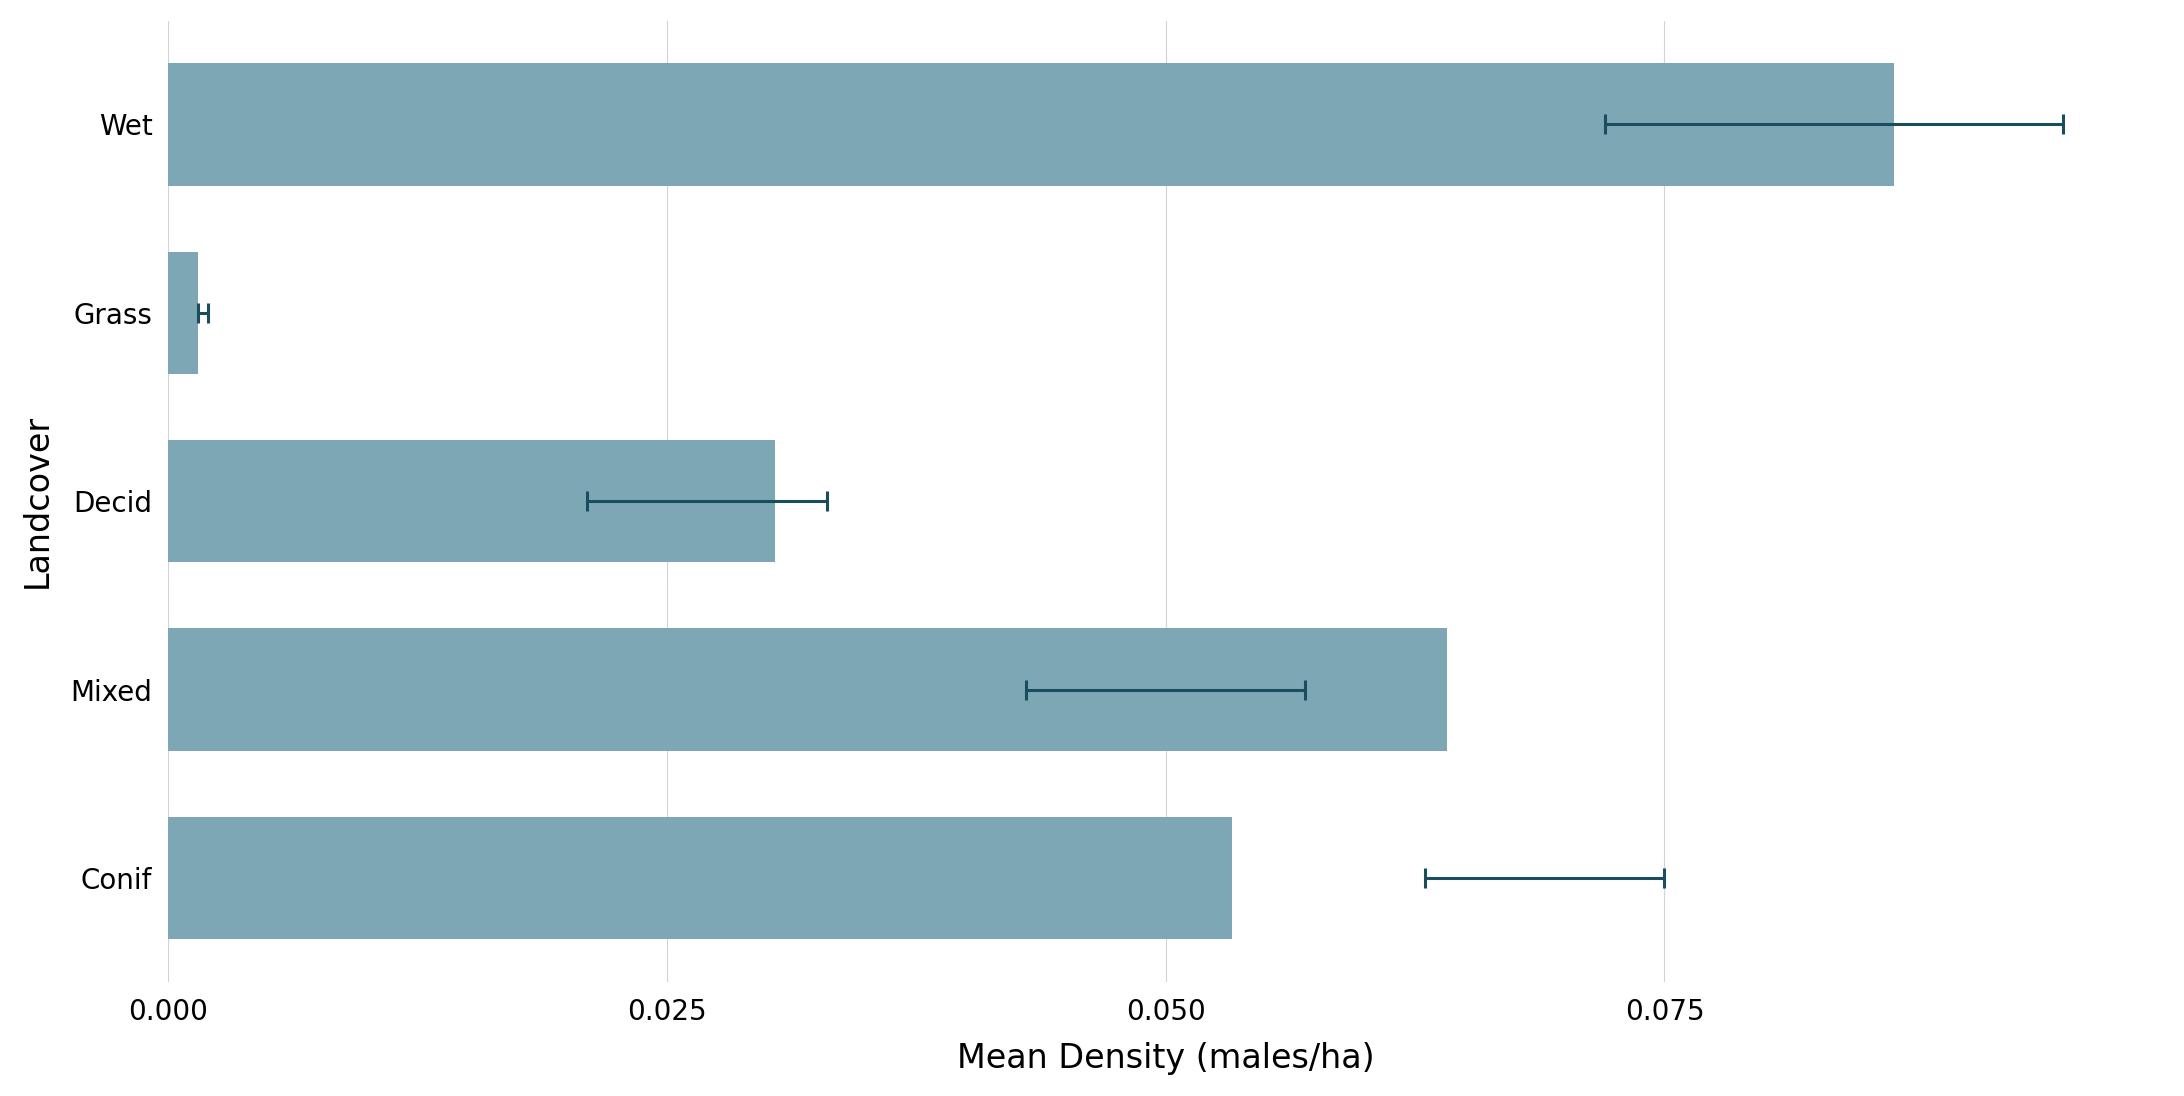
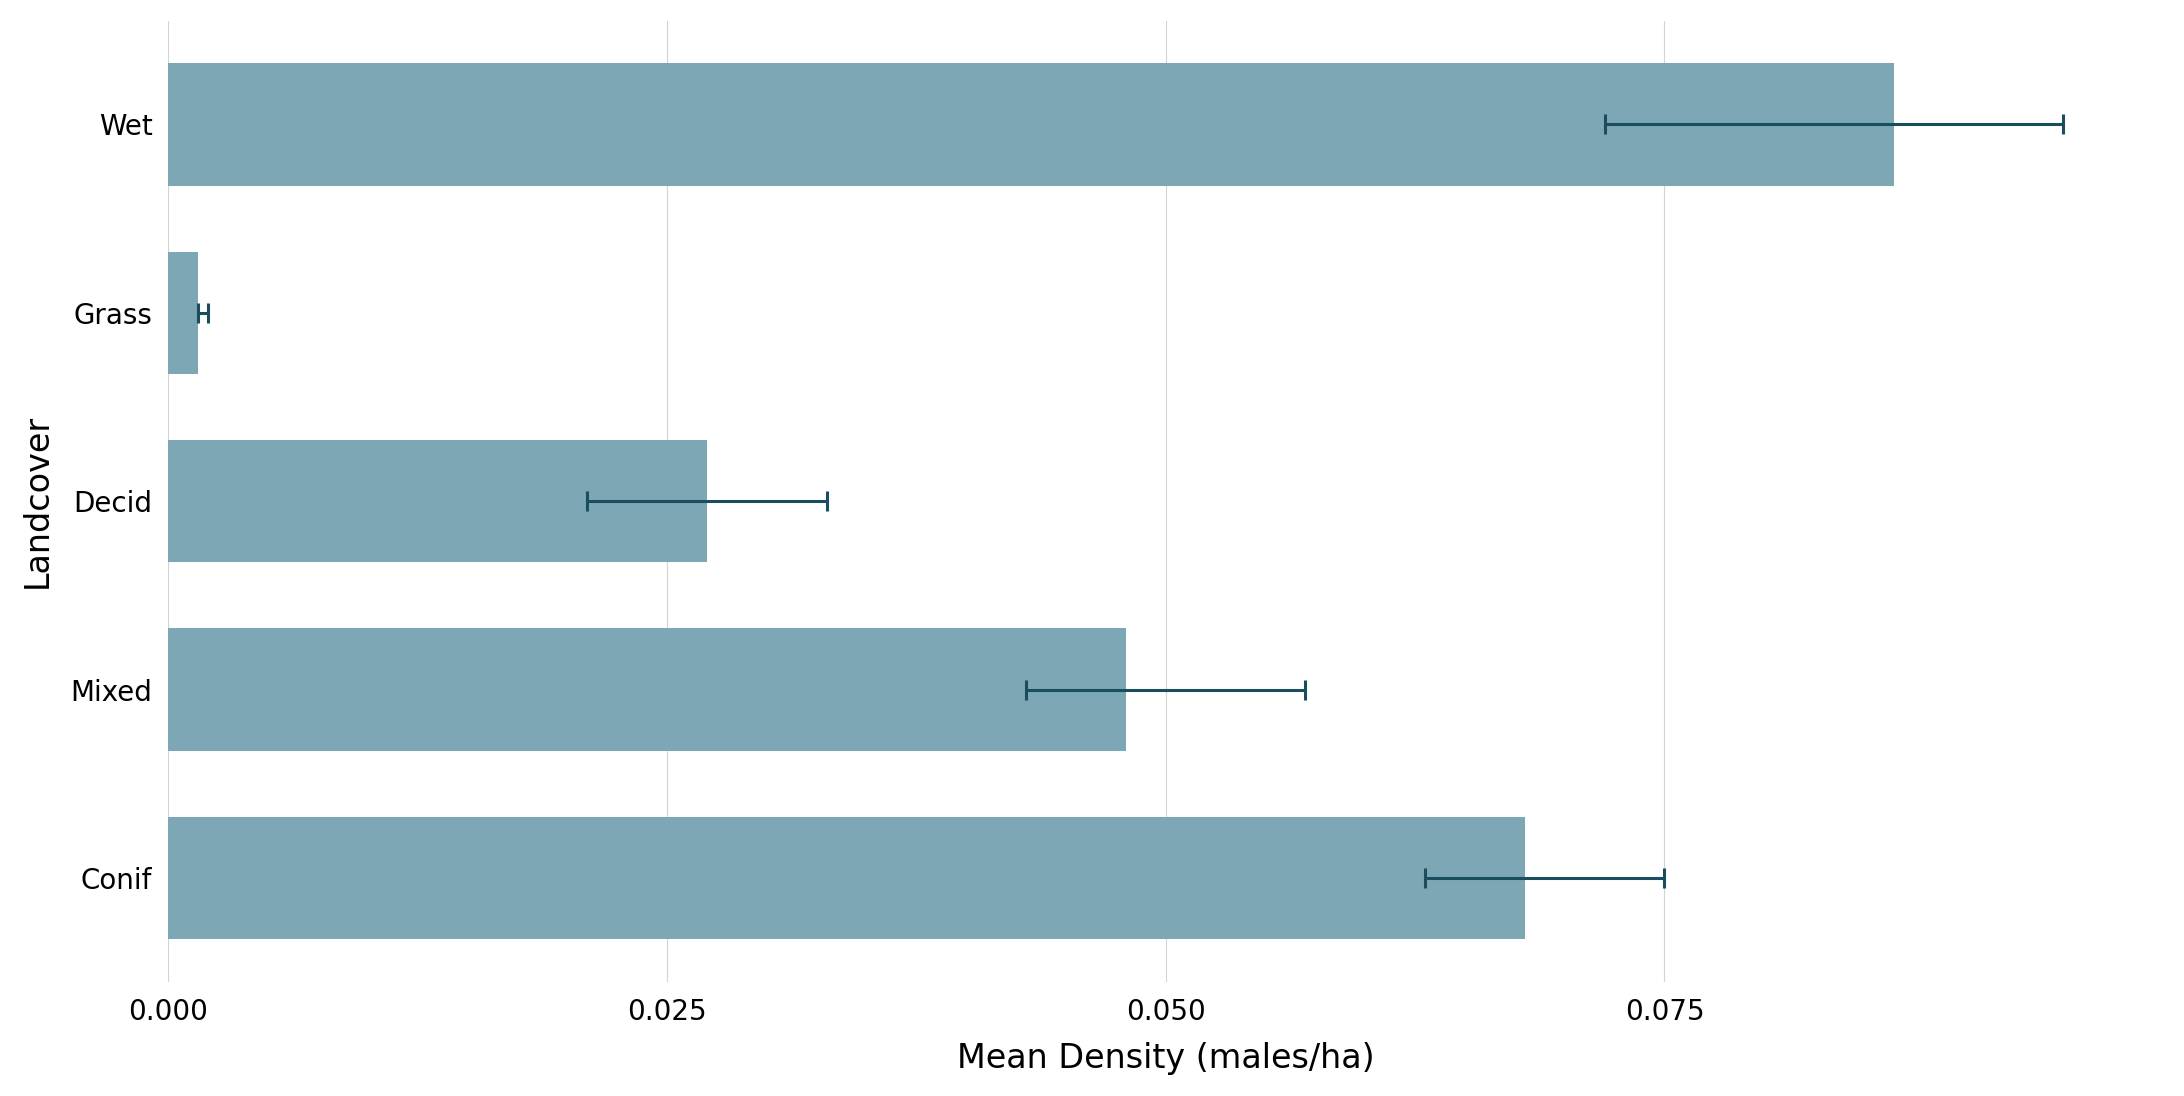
Decid: 0.0304 -> 0.0270
Mixed: 0.0641 -> 0.0480
Conif: 0.0533 -> 0.0680
